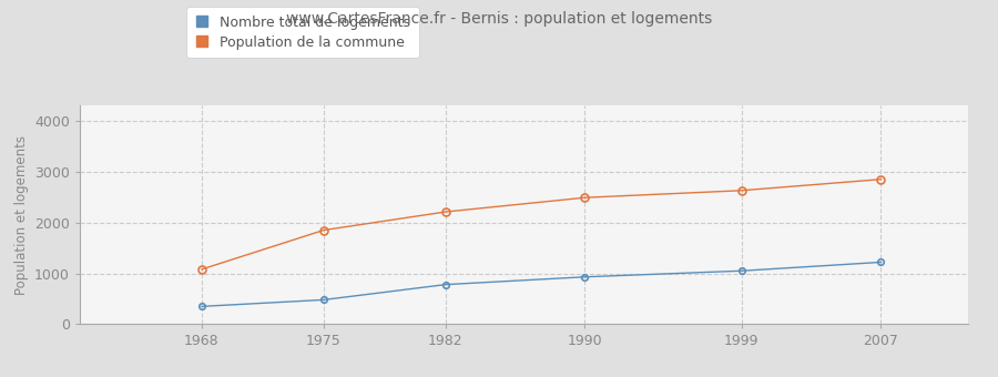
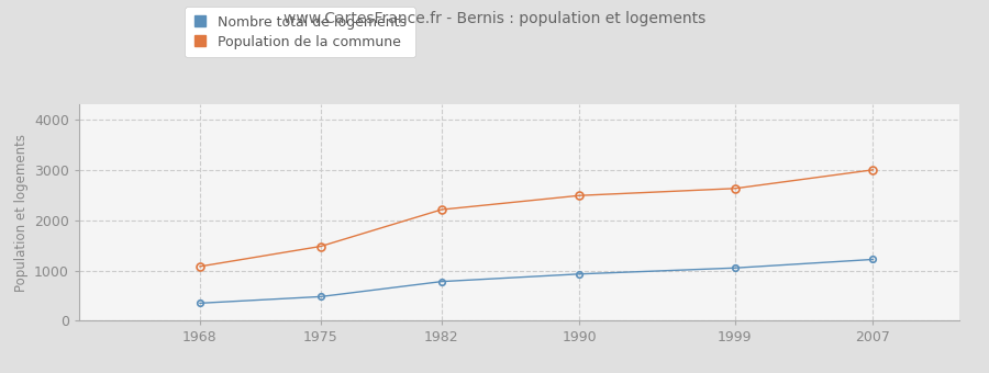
Population de la commune/1975: 1850 -> 1480
Population de la commune/2007: 2850 -> 3000
